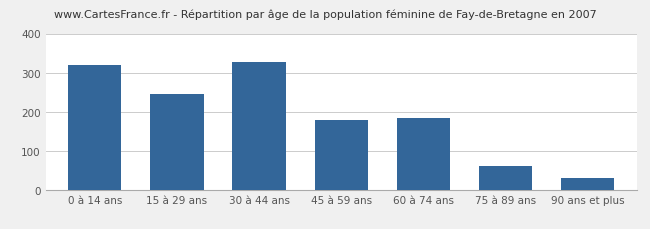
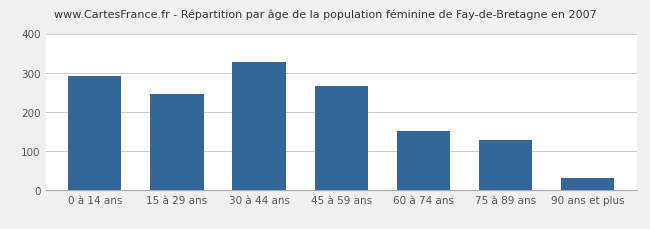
0 à 14 ans: 320 -> 291
45 à 59 ans: 180 -> 265
60 à 74 ans: 185 -> 151
75 à 89 ans: 60 -> 128
